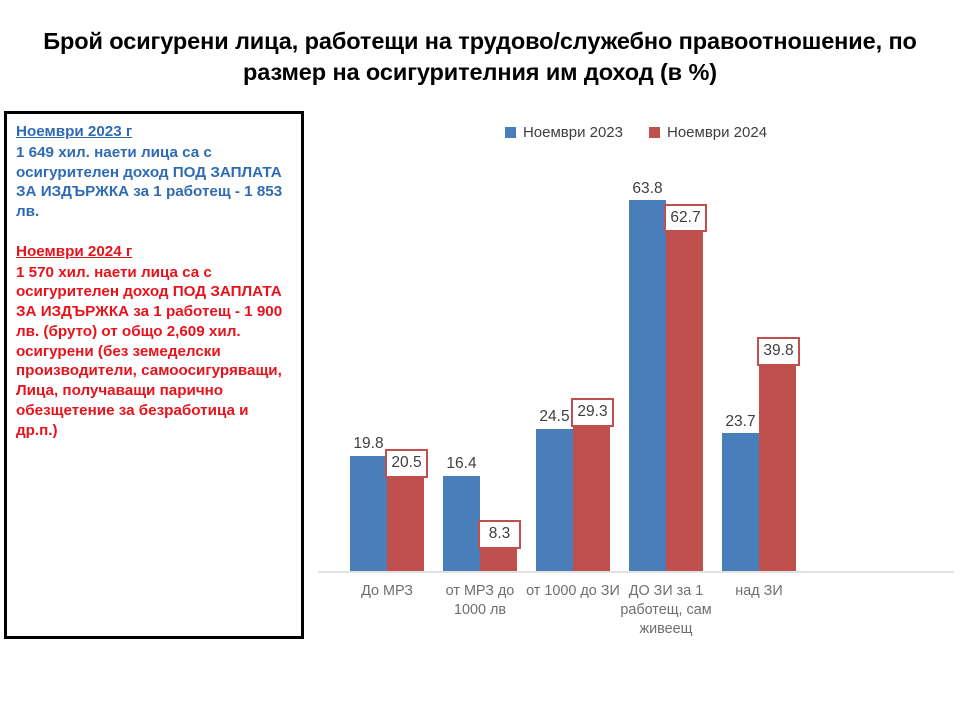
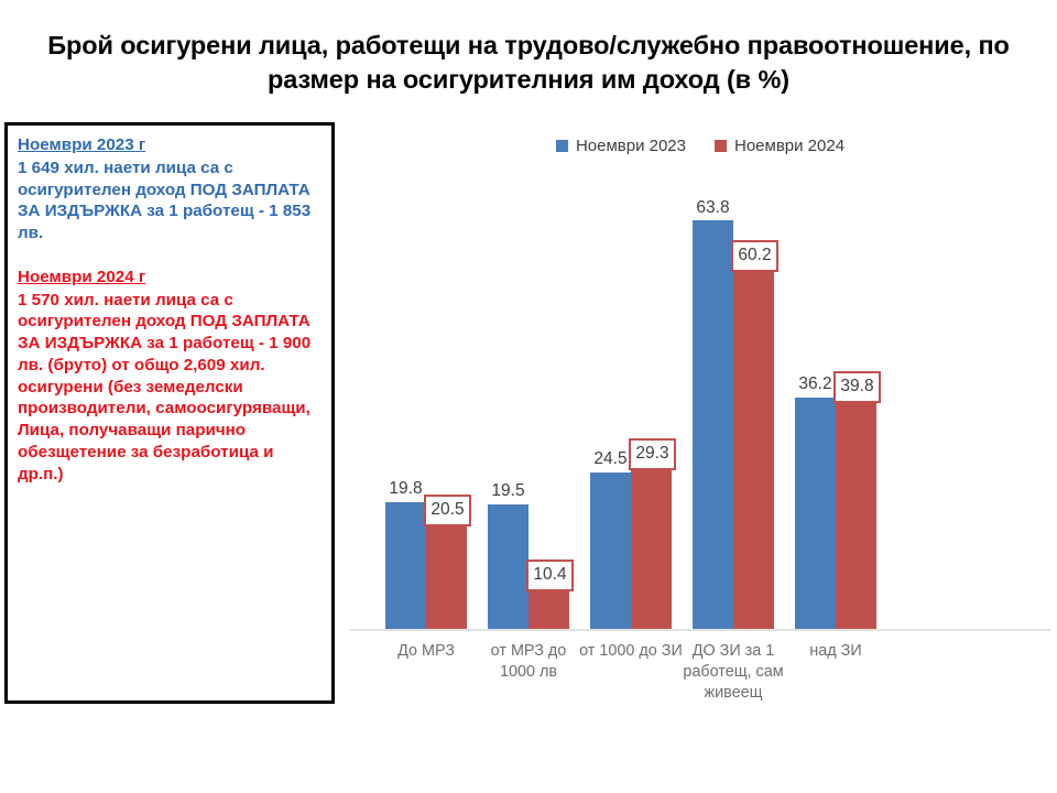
Ноември 2023/от МРЗ до 1000 лв: 16.4 -> 19.5
Ноември 2024/от МРЗ до 1000 лв: 8.3 -> 10.4
Ноември 2024/ДО ЗИ за 1 работещ, сам живеещ: 62.7 -> 60.2
Ноември 2023/над ЗИ: 23.7 -> 36.2
